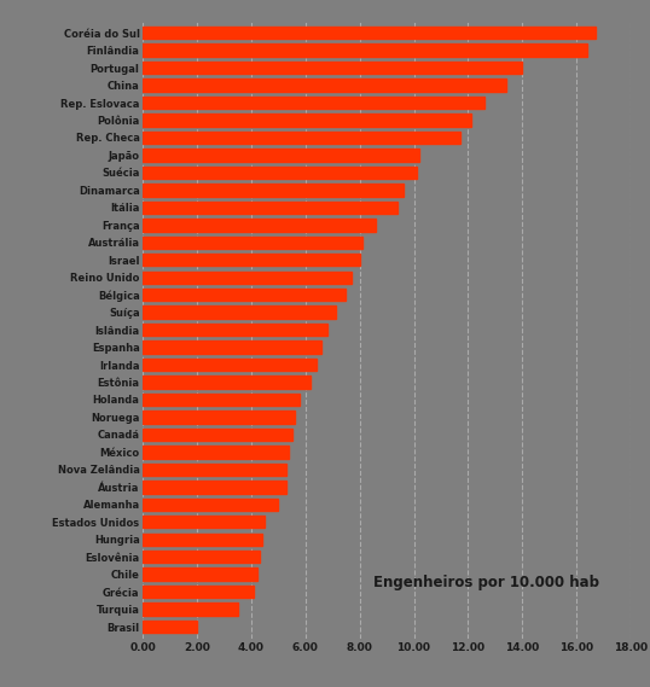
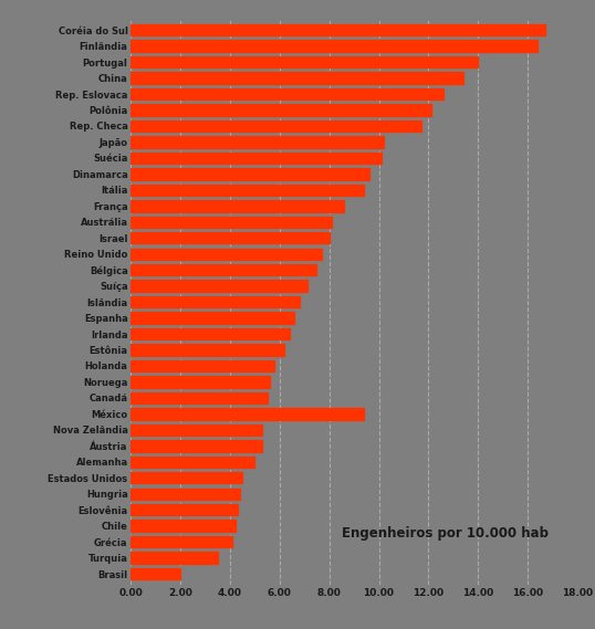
México: 5.4 -> 9.4
